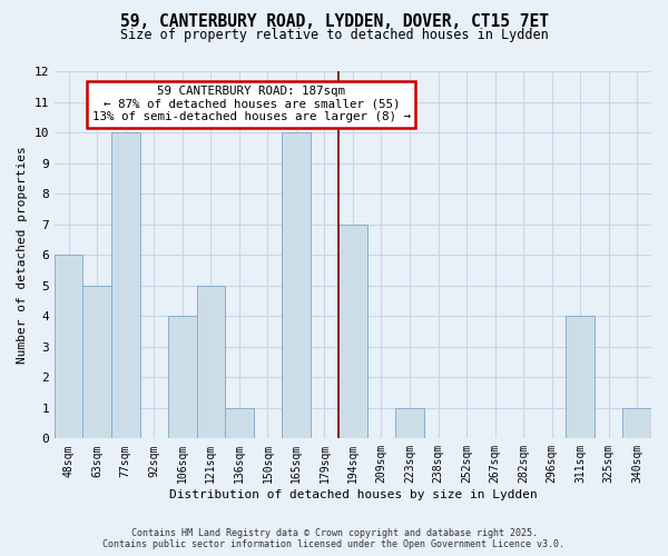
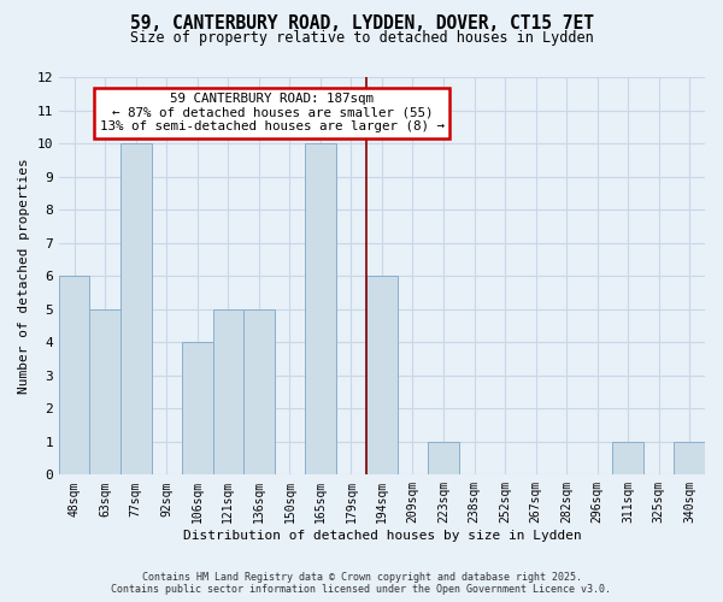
136sqm: 1 -> 5
194sqm: 7 -> 6
311sqm: 4 -> 1
